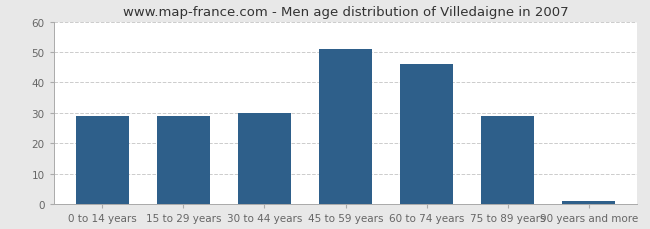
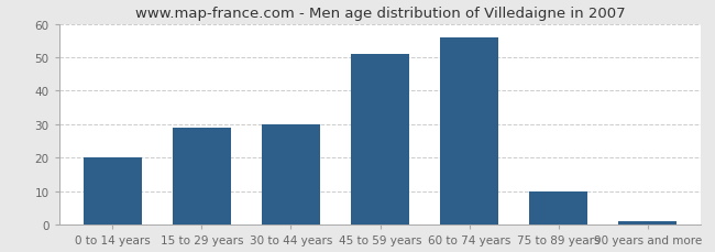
0 to 14 years: 29 -> 20
60 to 74 years: 46 -> 56
75 to 89 years: 29 -> 10
